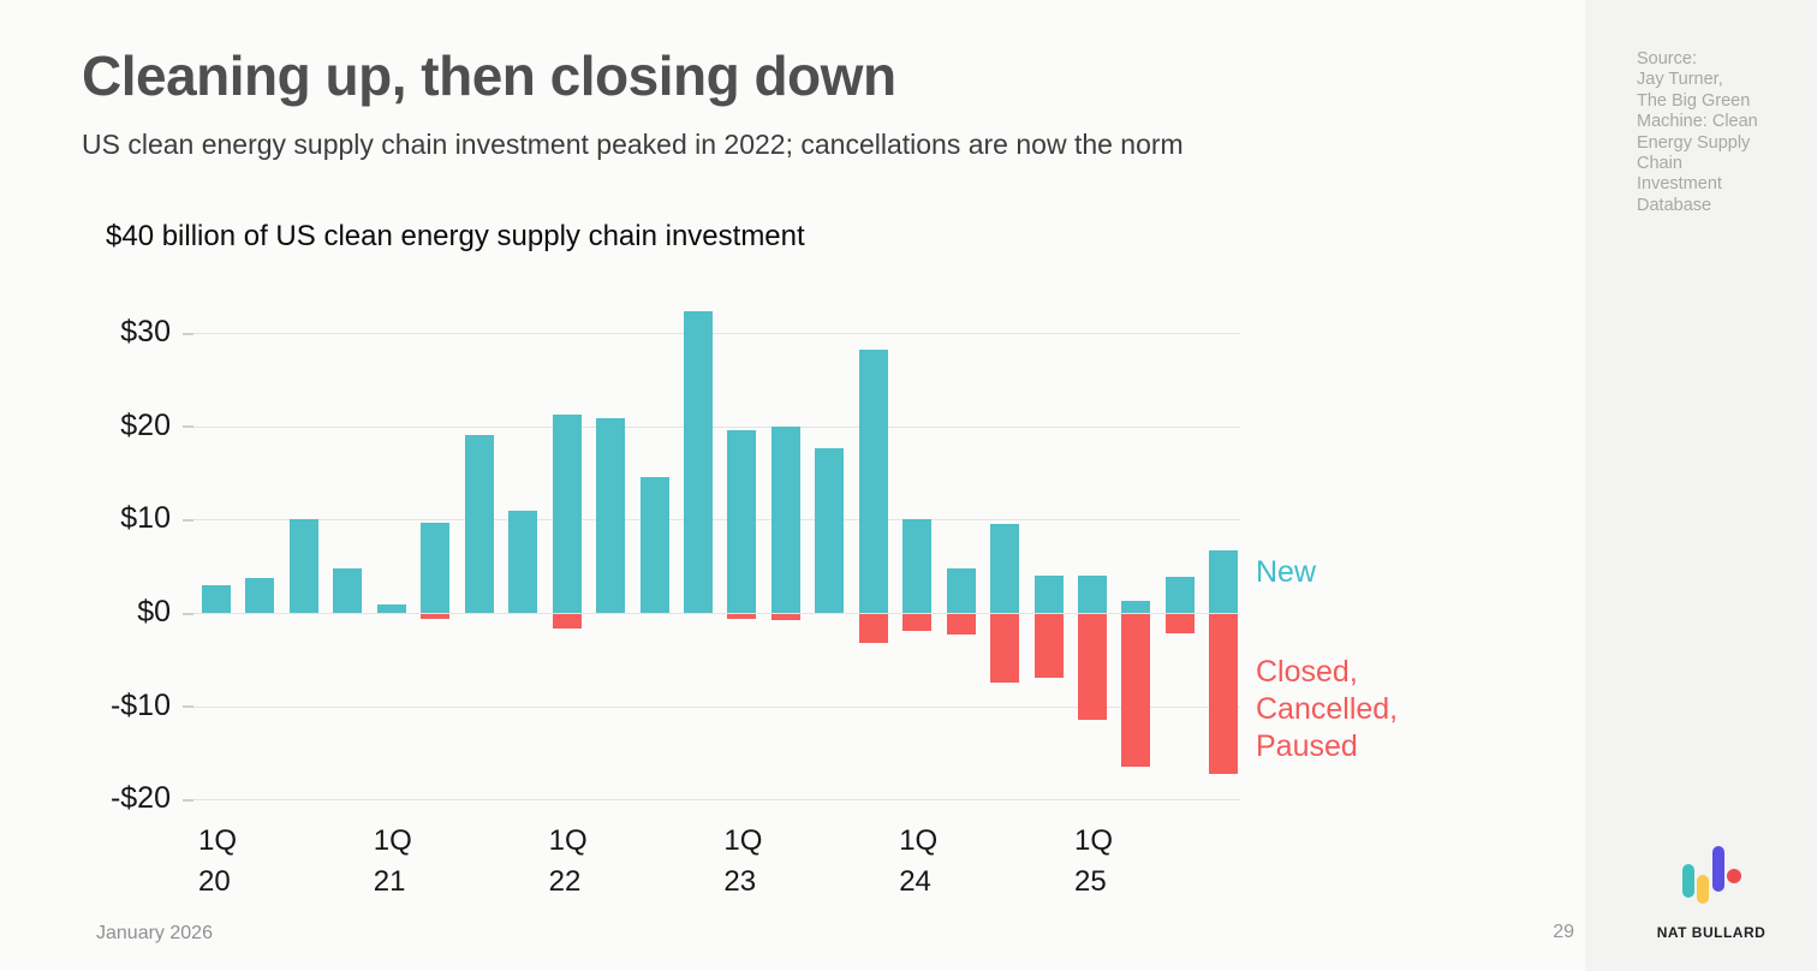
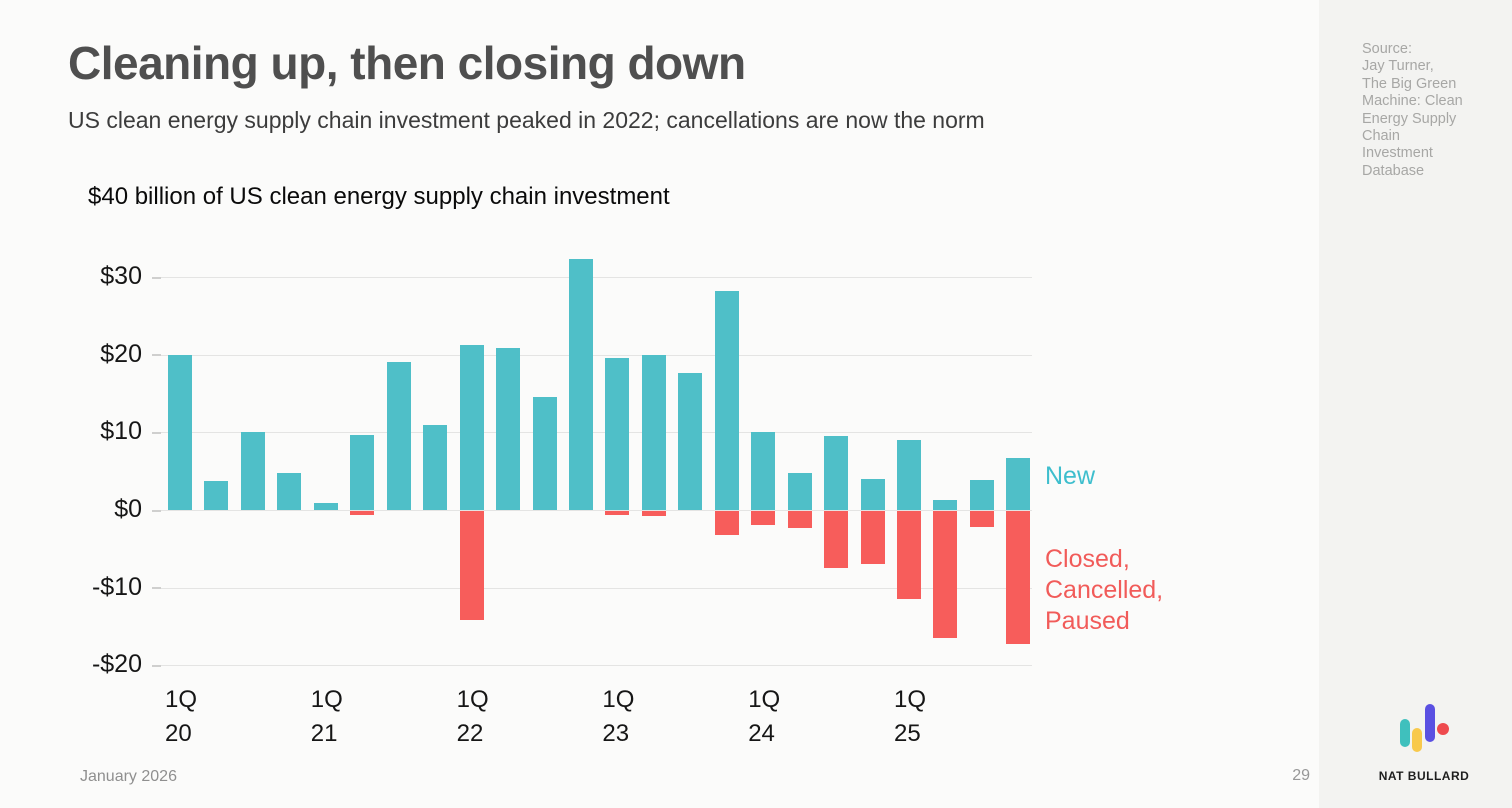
New/1Q20: $3 -> $20
Closed, Cancelled, Paused/1Q22: -$2 -> -$14
New/1Q25: $4 -> $9
